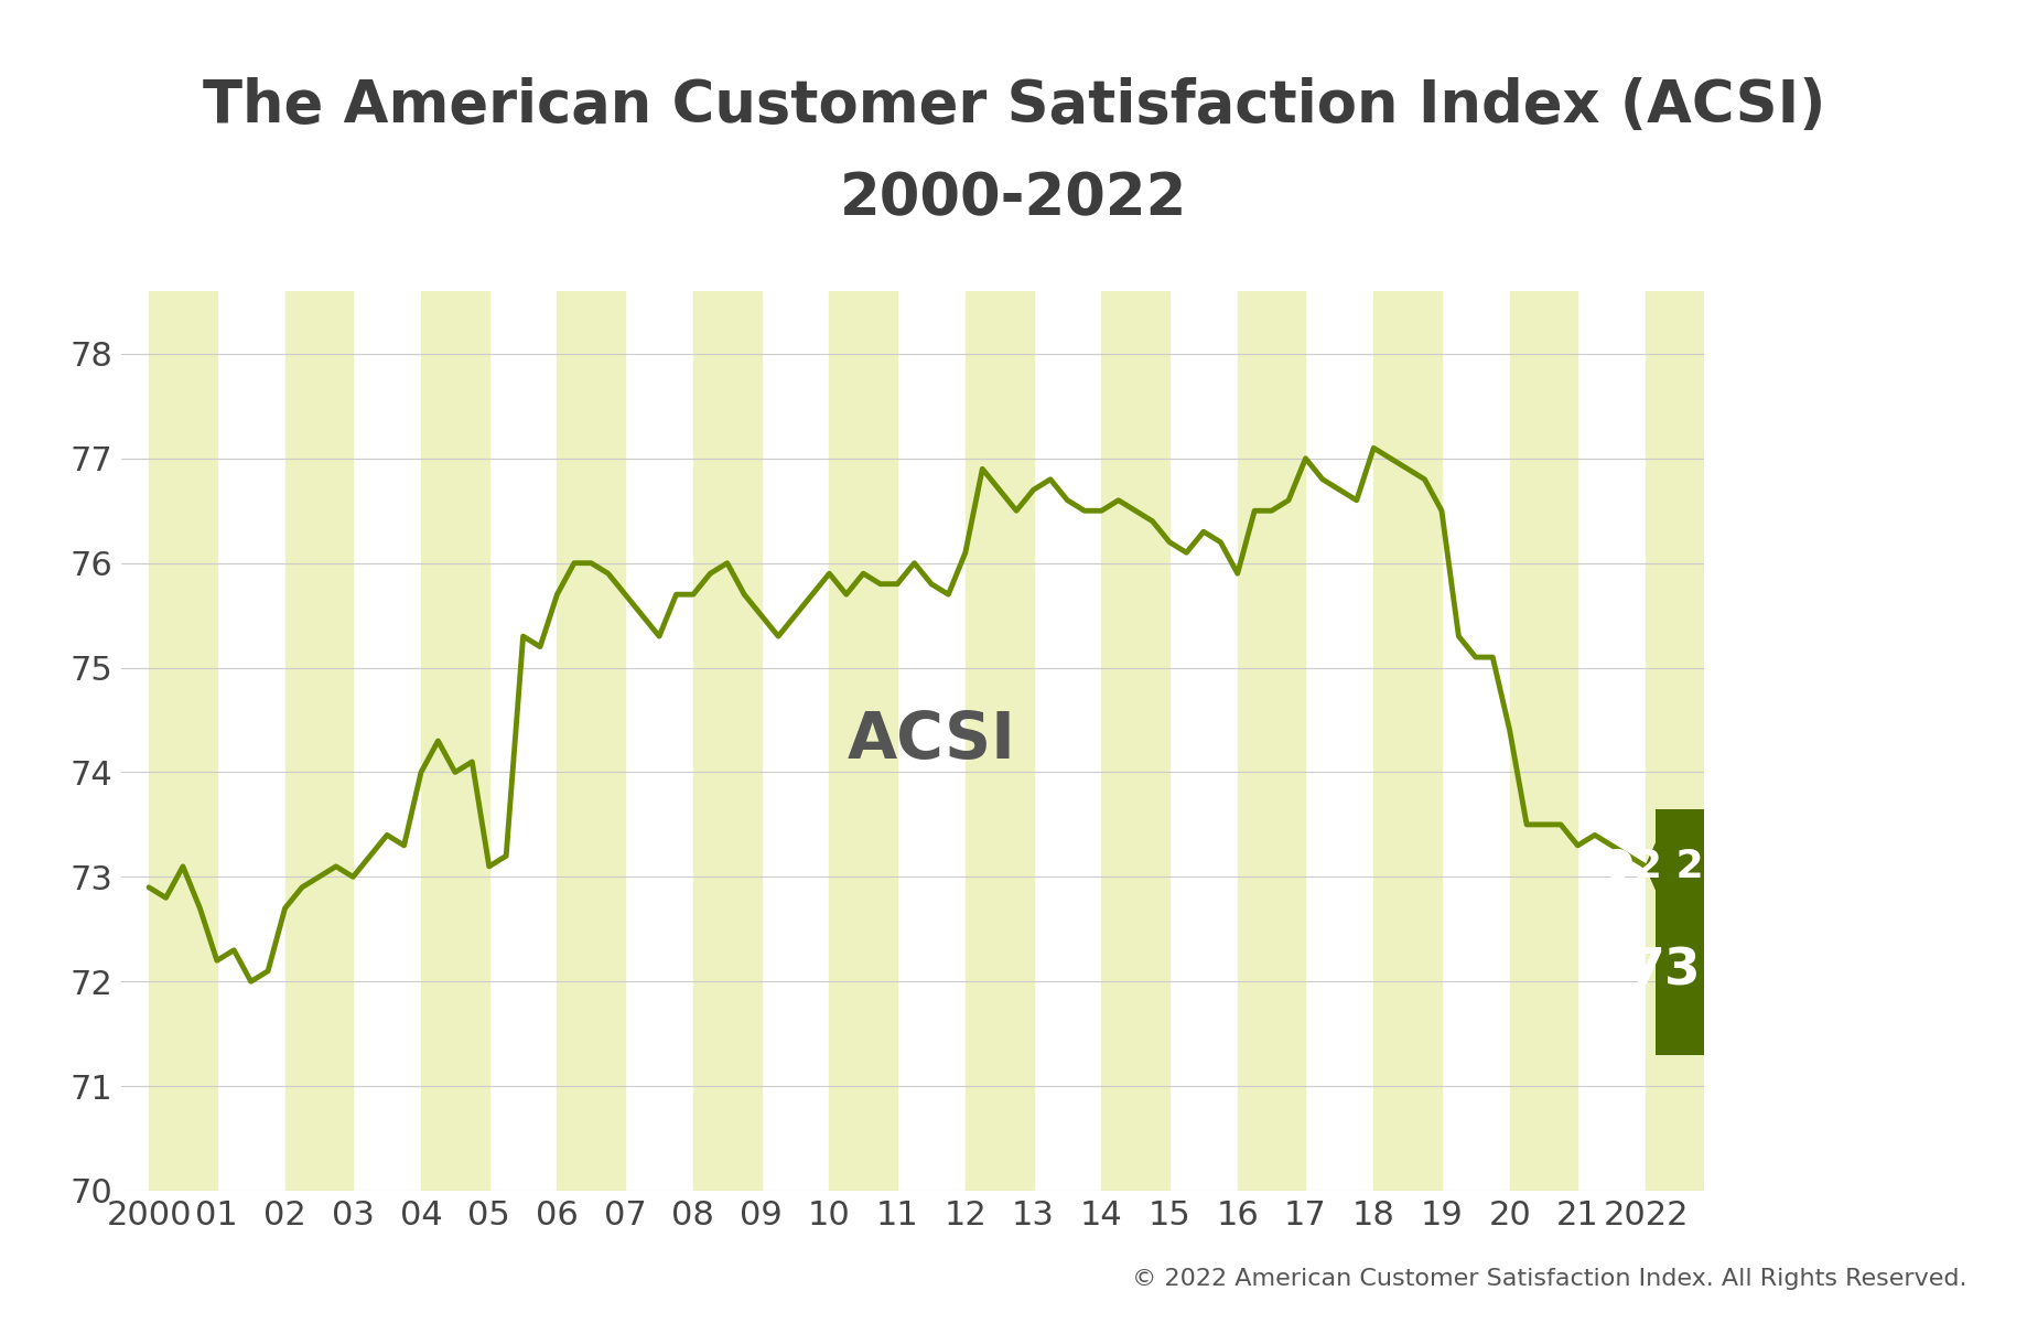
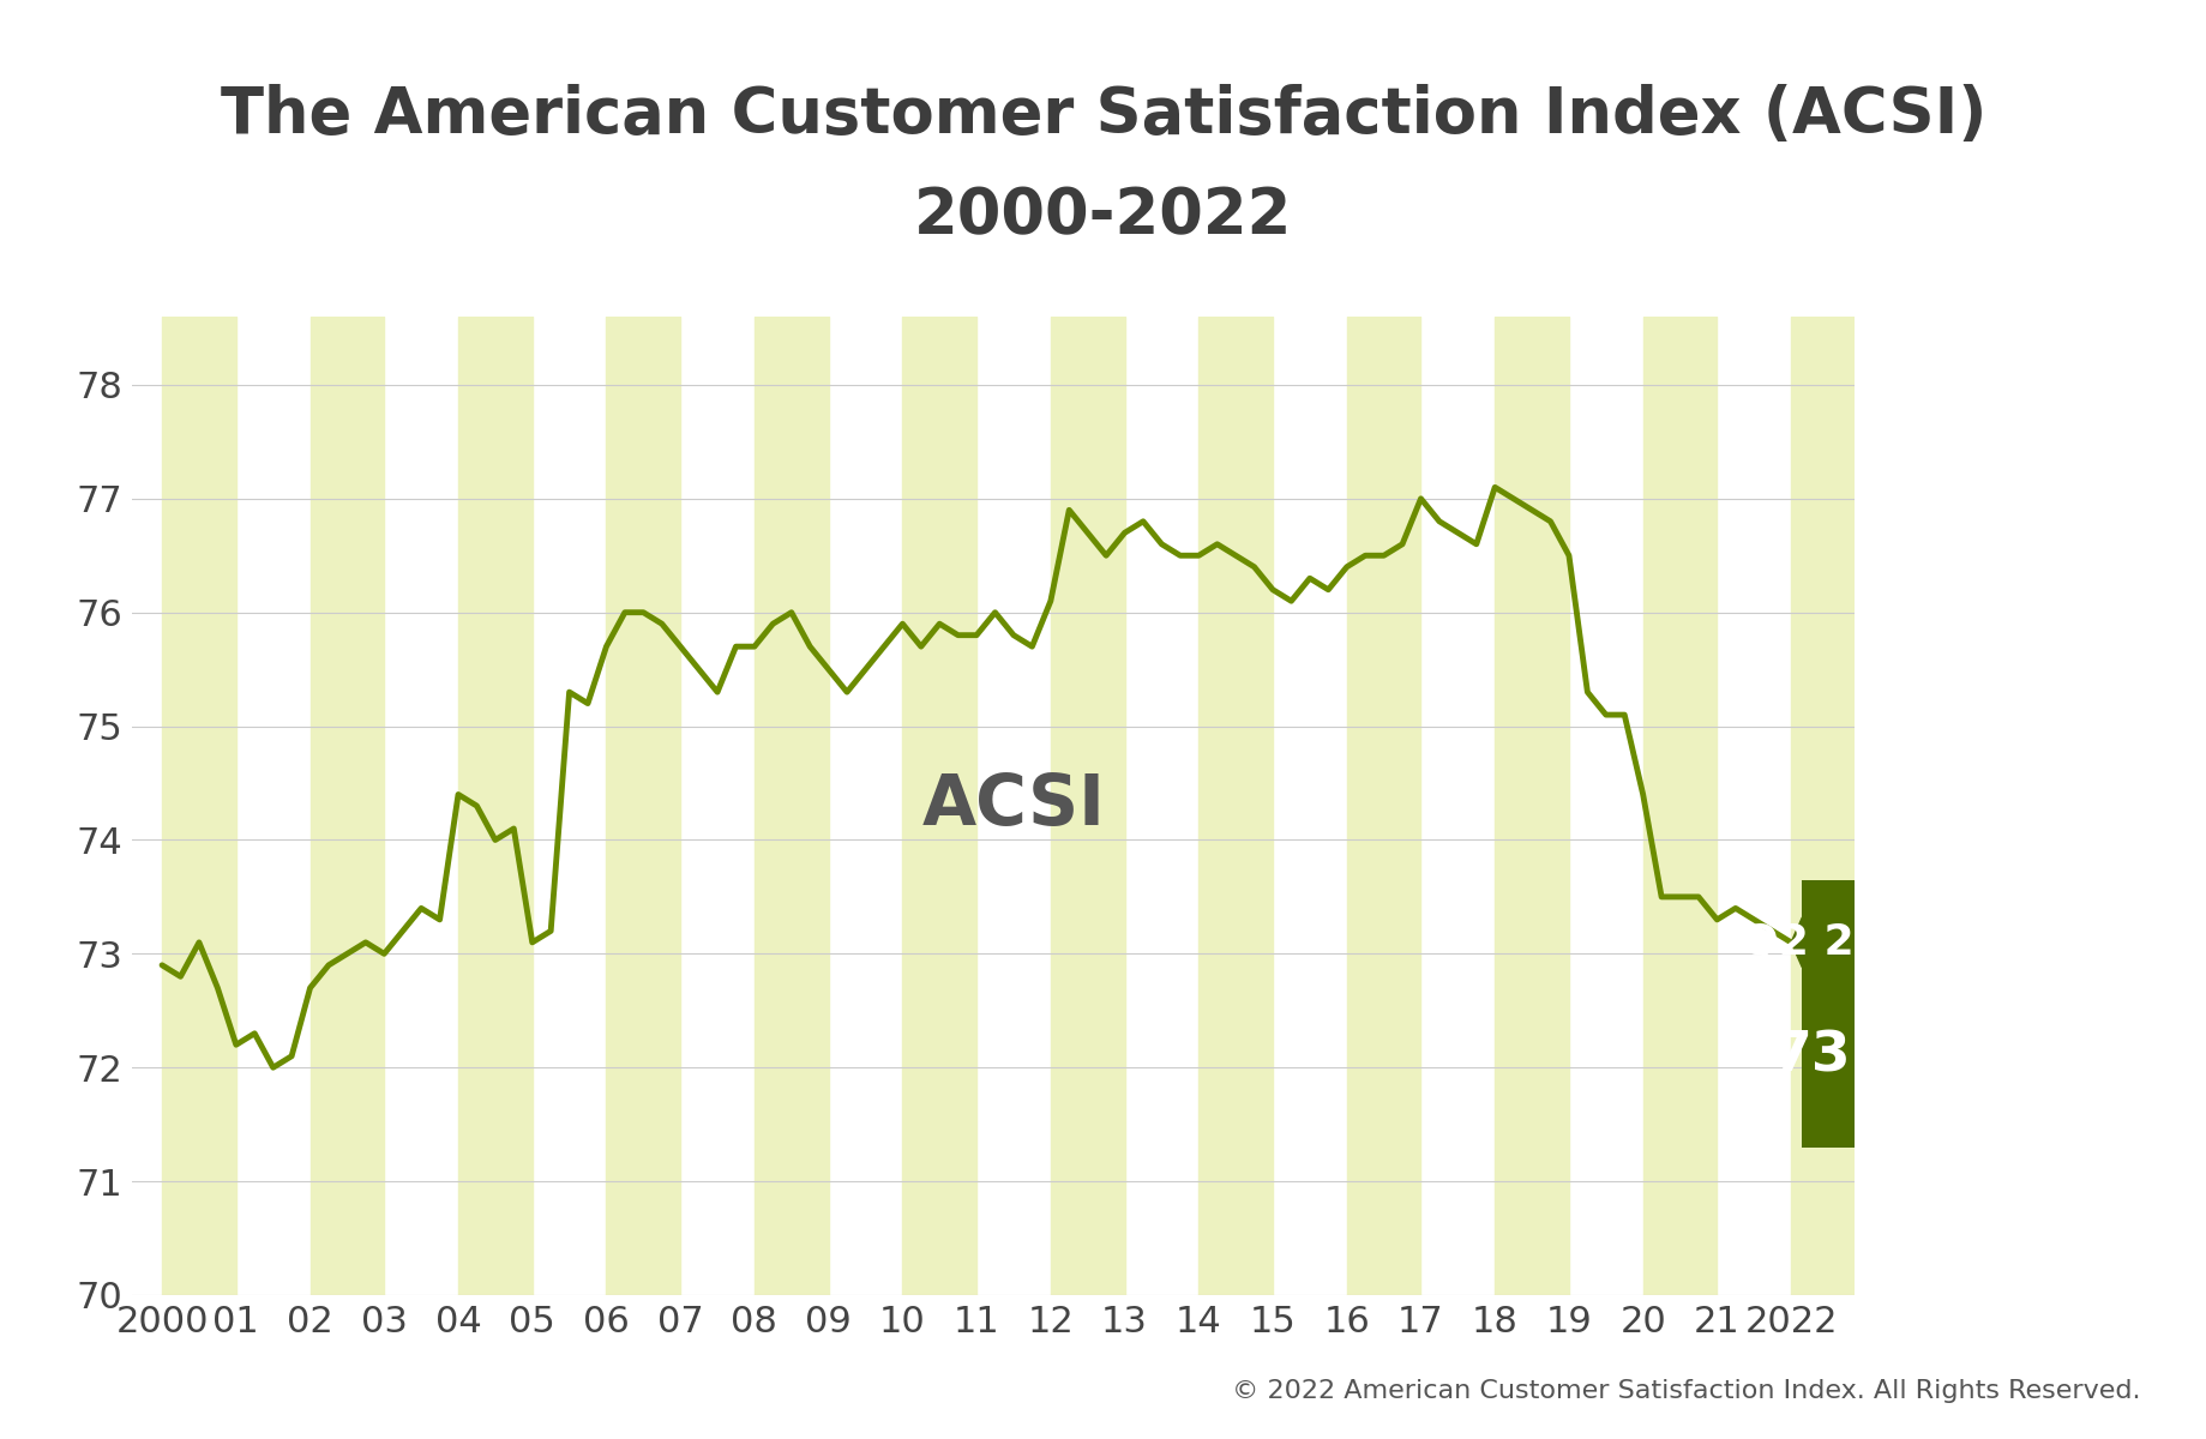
04: 74.0 -> 74.4
16: 75.9 -> 76.4
